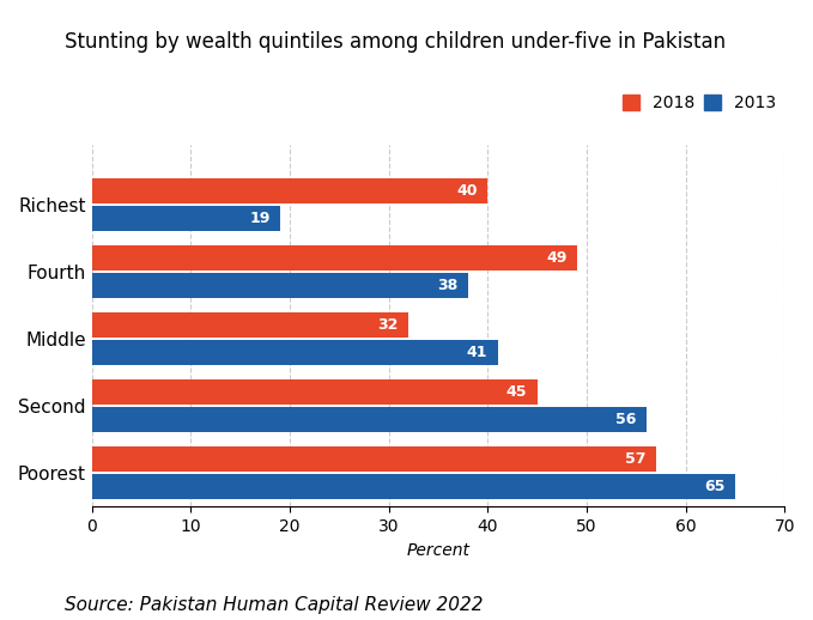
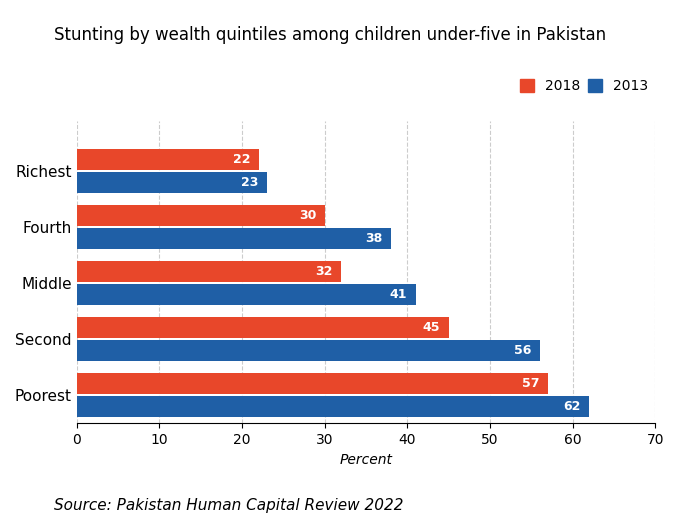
2018/Richest: 40 -> 22
2013/Richest: 19 -> 23
2018/Fourth: 49 -> 30
2013/Poorest: 65 -> 62
